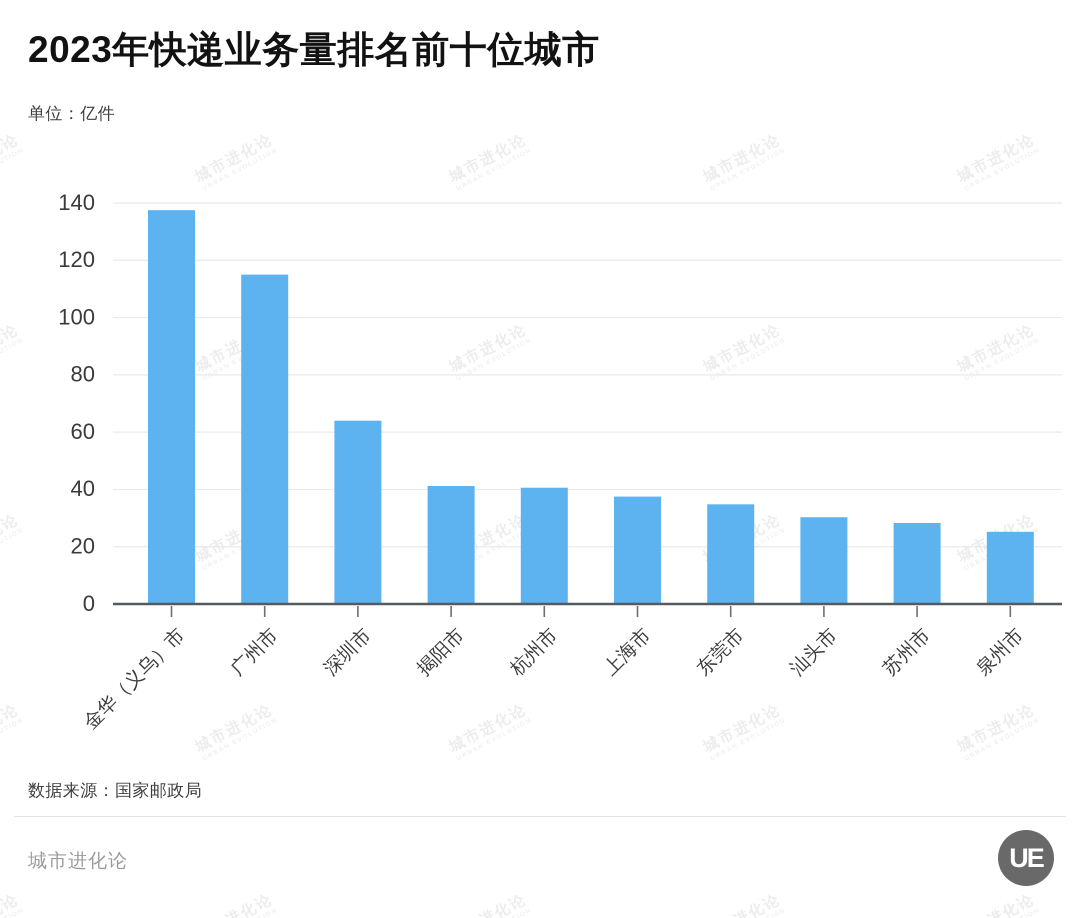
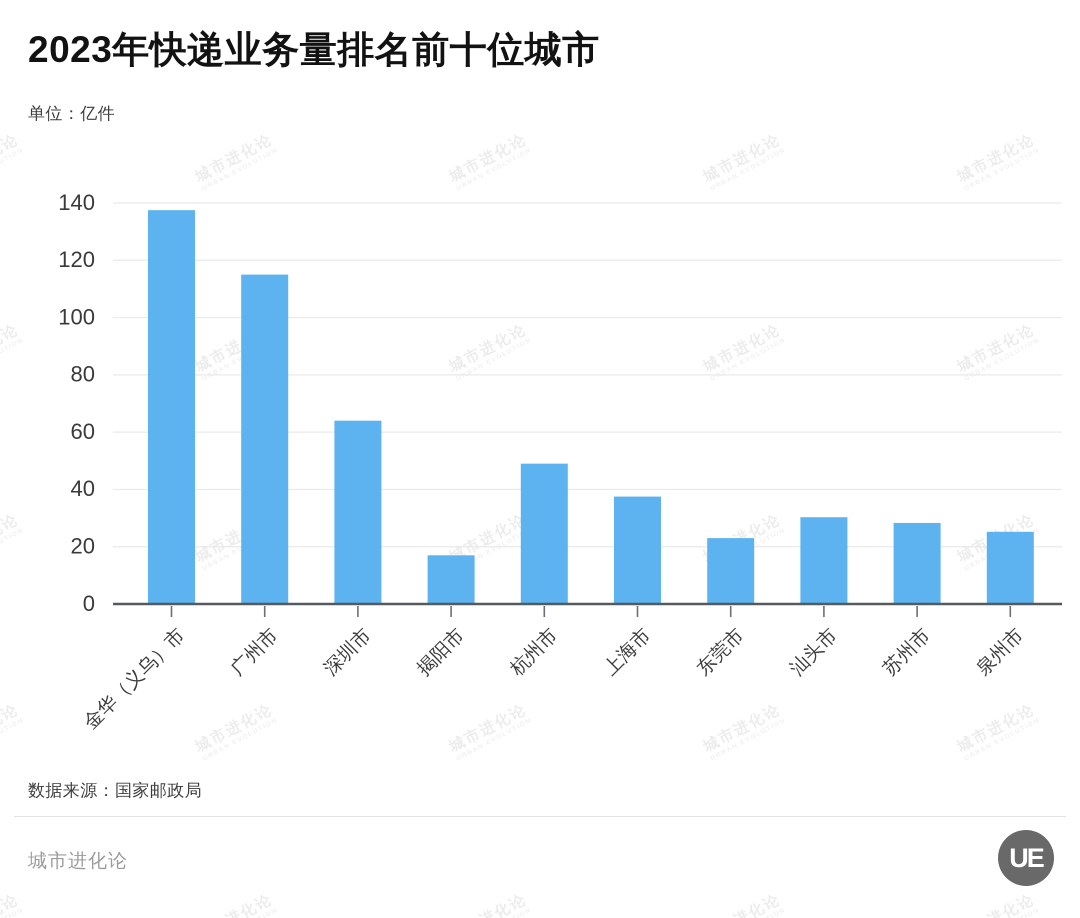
揭阳市: 41 -> 17
杭州市: 41 -> 49
东莞市: 35 -> 23
